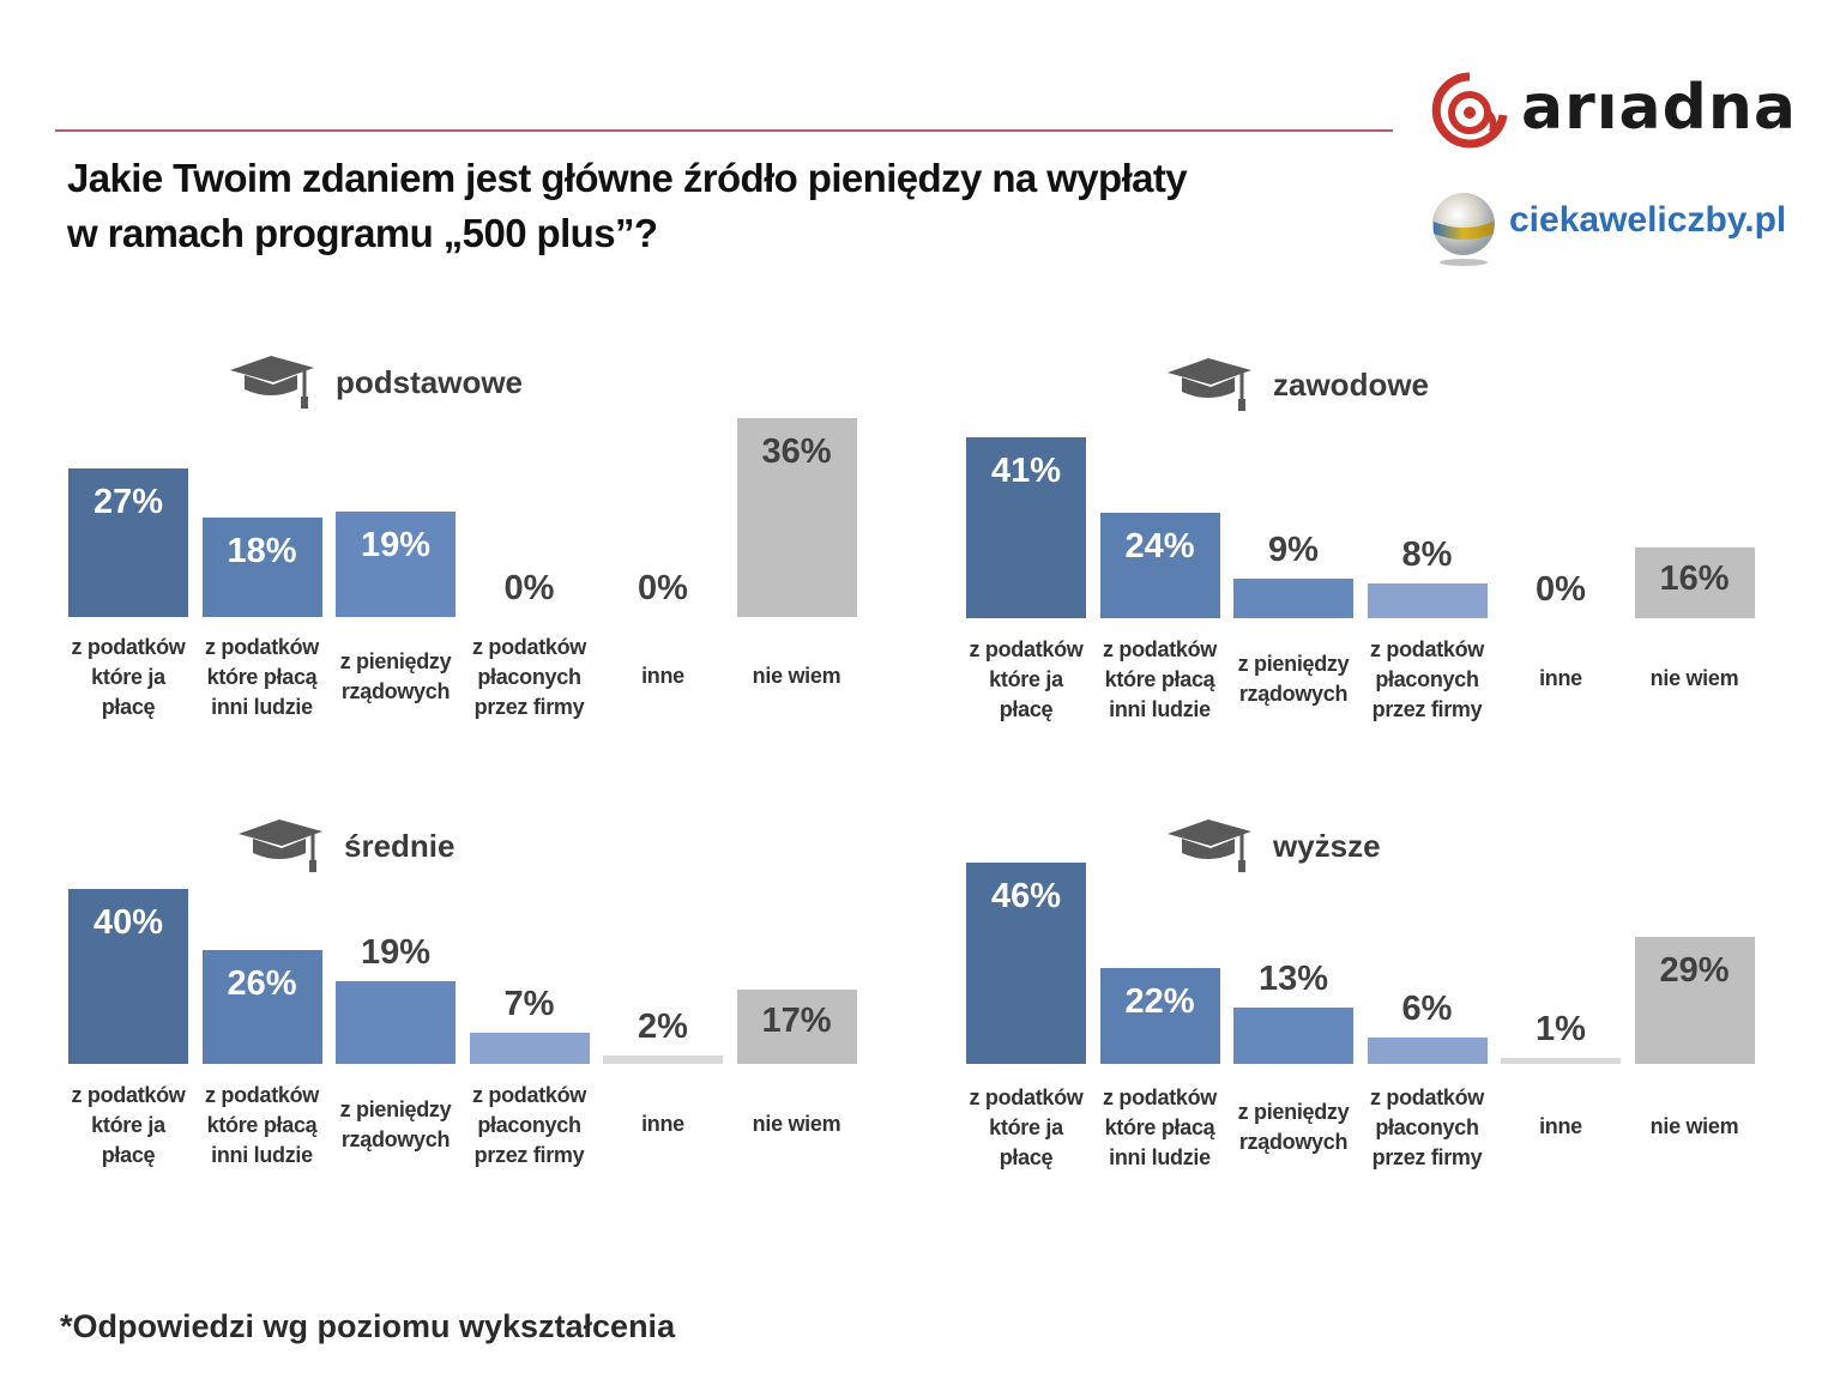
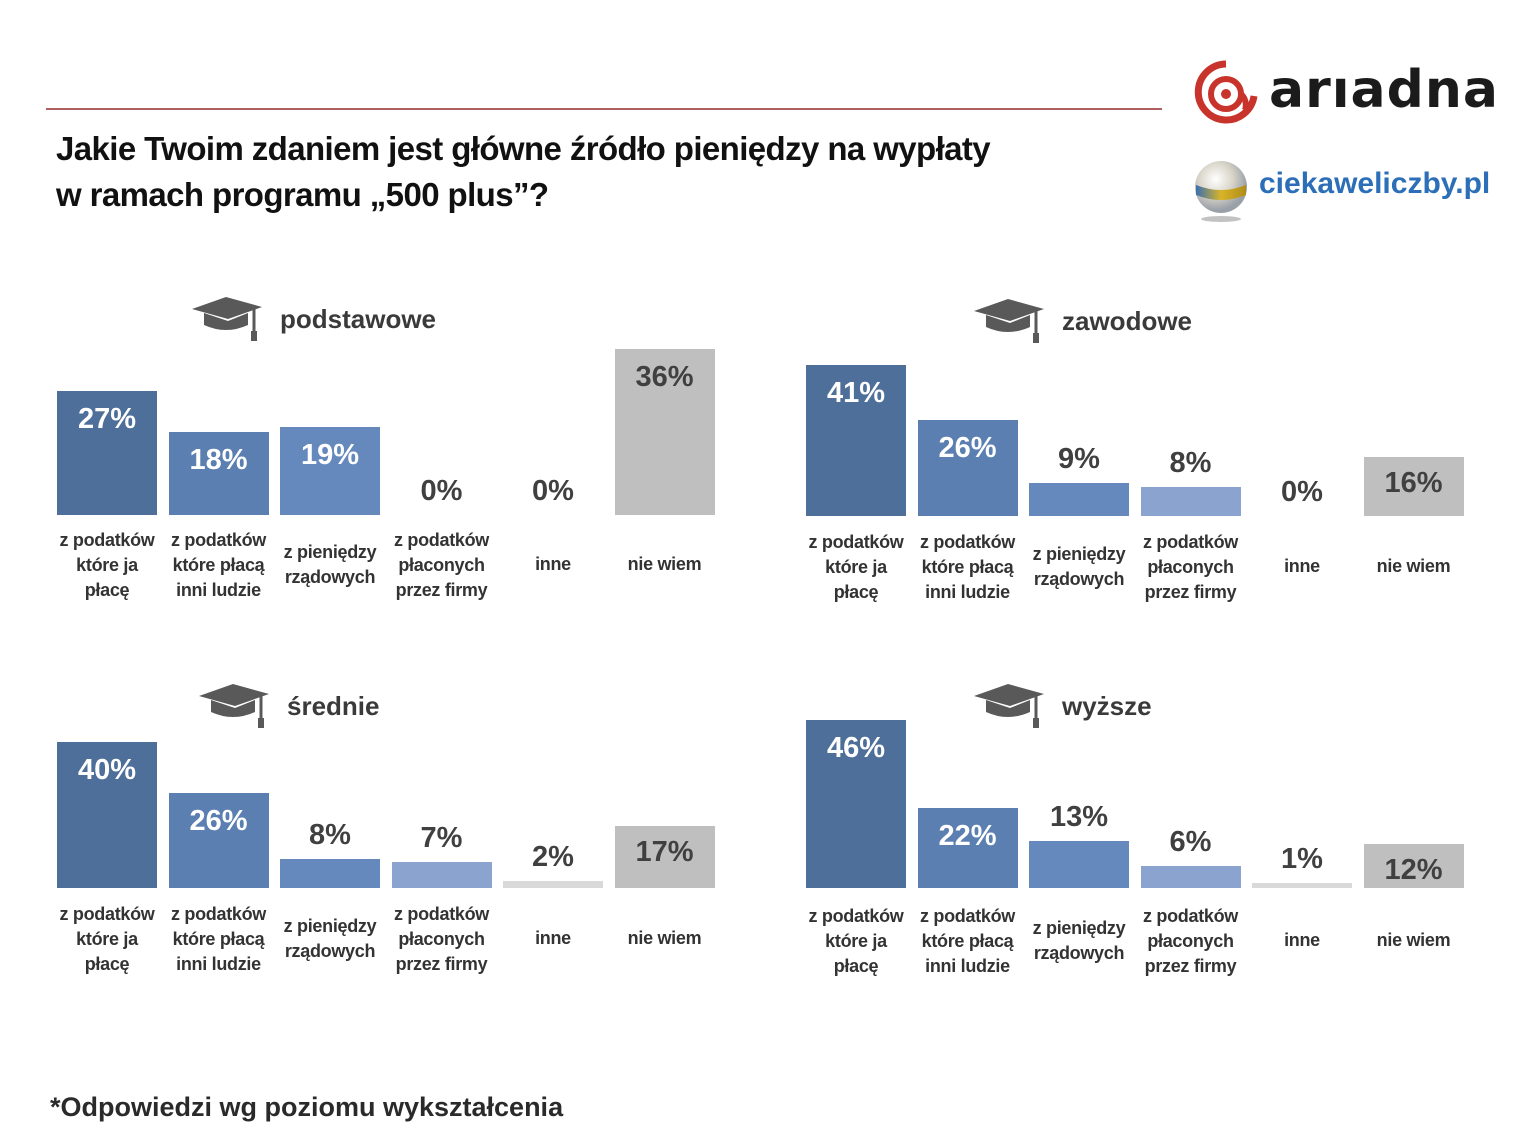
zawodowe/z podatków które płacą inni ludzie: 24% -> 26%
średnie/z pieniędzy rządowych: 19% -> 8%
wyższe/nie wiem: 29% -> 12%
